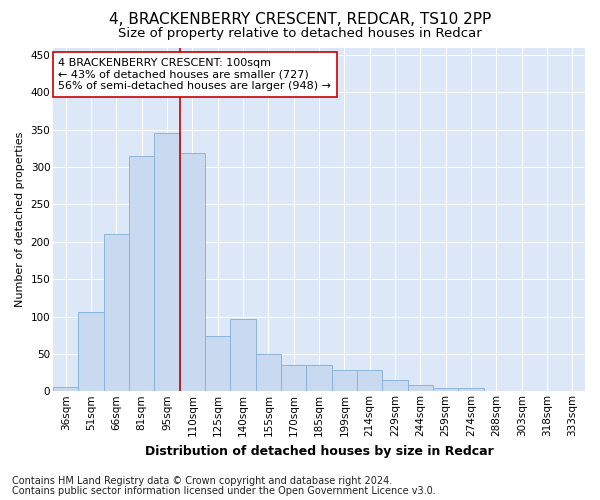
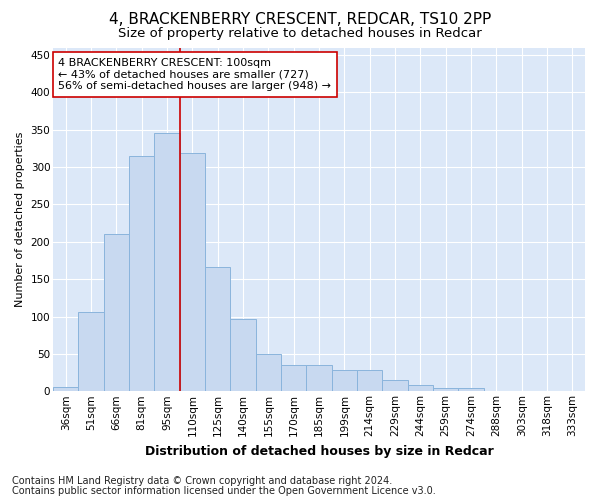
125sqm: 74 -> 166
